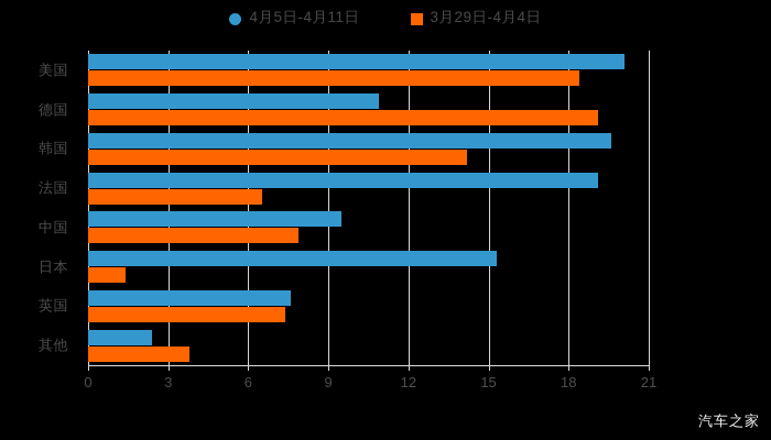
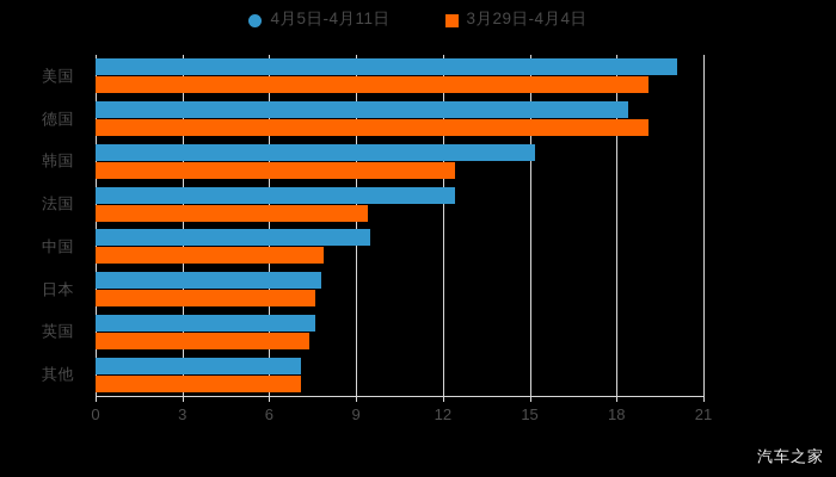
3月29日-4月4日/美国: 18.4 -> 19.1
4月5日-4月11日/德国: 10.9 -> 18.4
4月5日-4月11日/韩国: 19.6 -> 15.2
3月29日-4月4日/韩国: 14.2 -> 12.4
4月5日-4月11日/法国: 19.1 -> 12.4
3月29日-4月4日/法国: 6.5 -> 9.4
4月5日-4月11日/日本: 15.3 -> 7.8
3月29日-4月4日/日本: 1.4 -> 7.6
4月5日-4月11日/其他: 2.4 -> 7.1
3月29日-4月4日/其他: 3.8 -> 7.1
